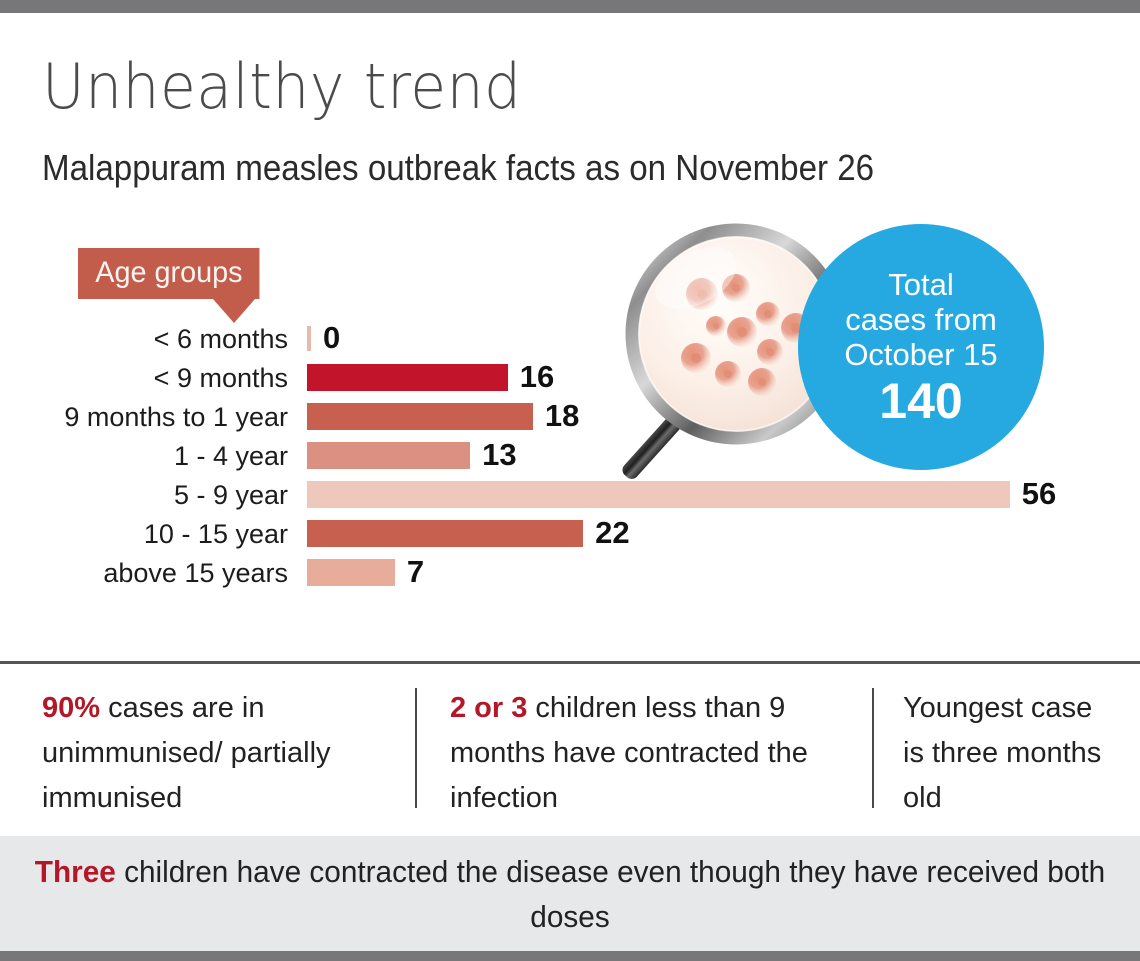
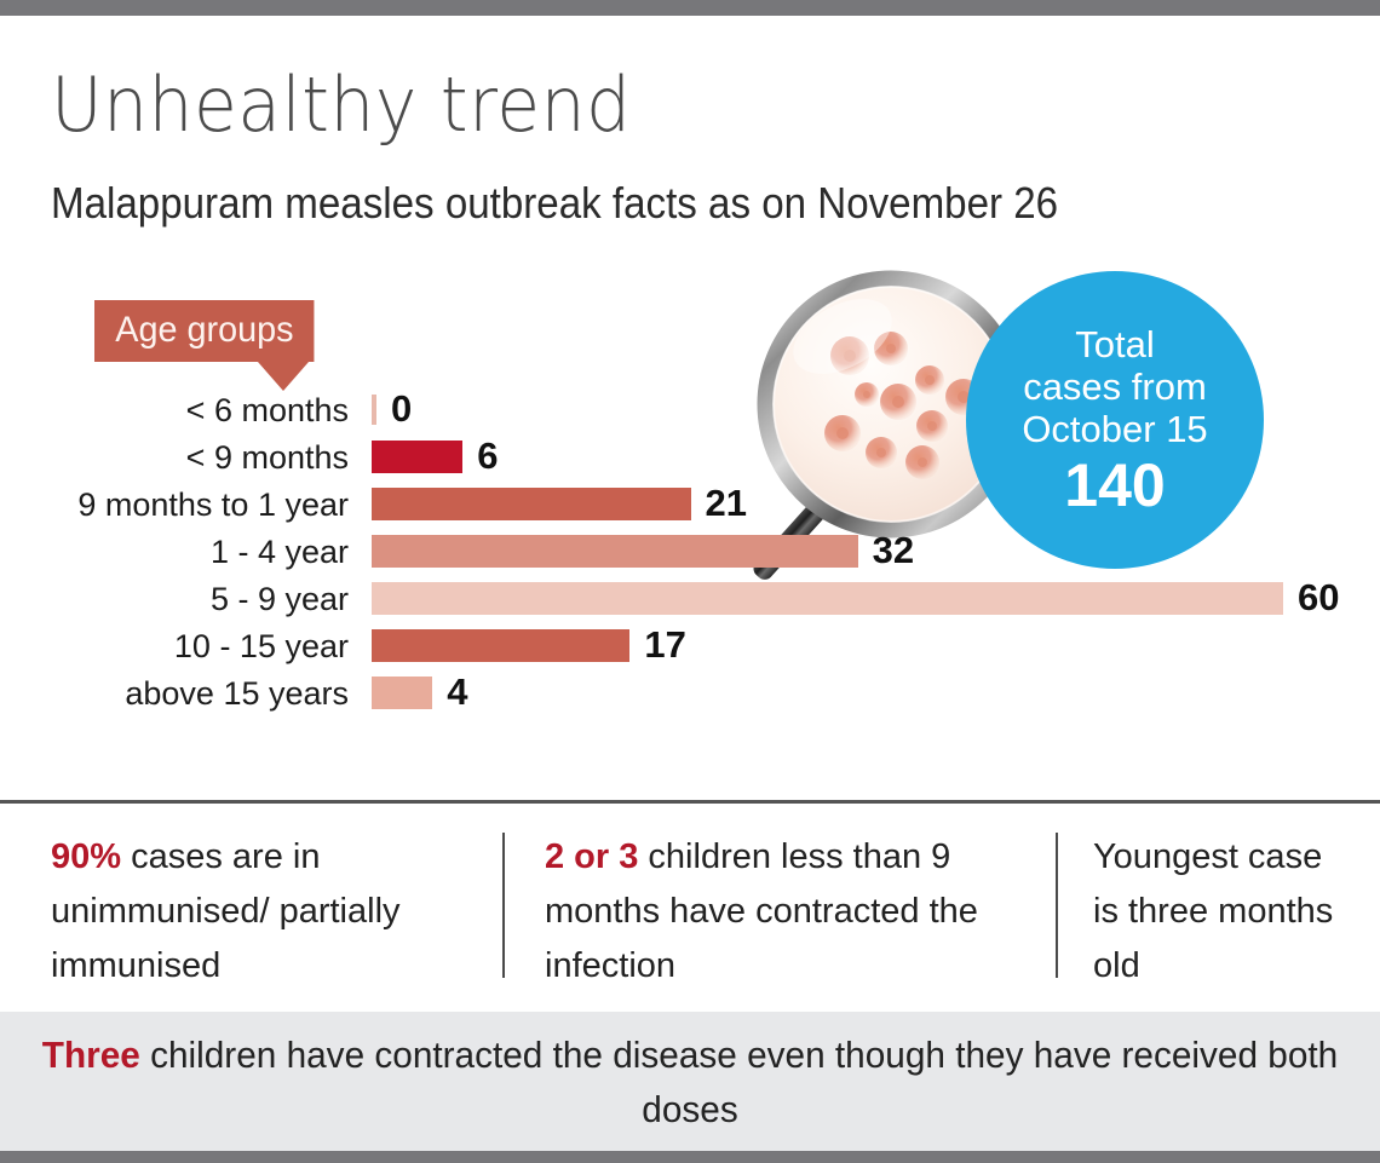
< 9 months: 16 -> 6
9 months to 1 year: 18 -> 21
1 - 4 year: 13 -> 32
5 - 9 year: 56 -> 60
10 - 15 year: 22 -> 17
above 15 years: 7 -> 4
